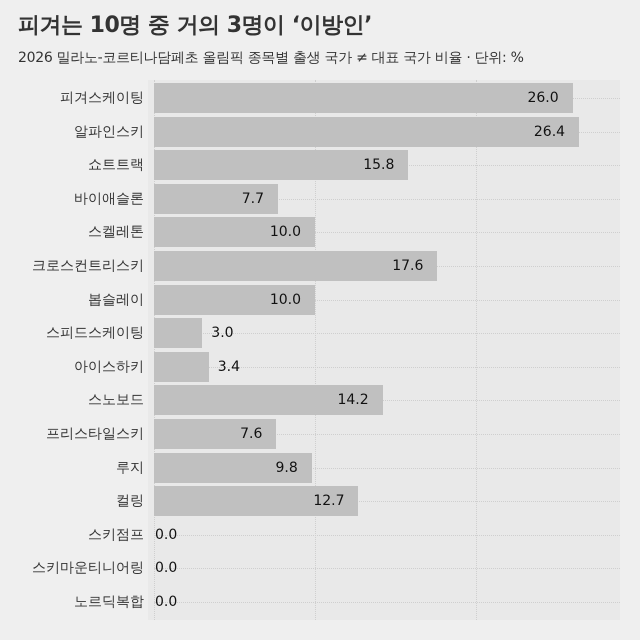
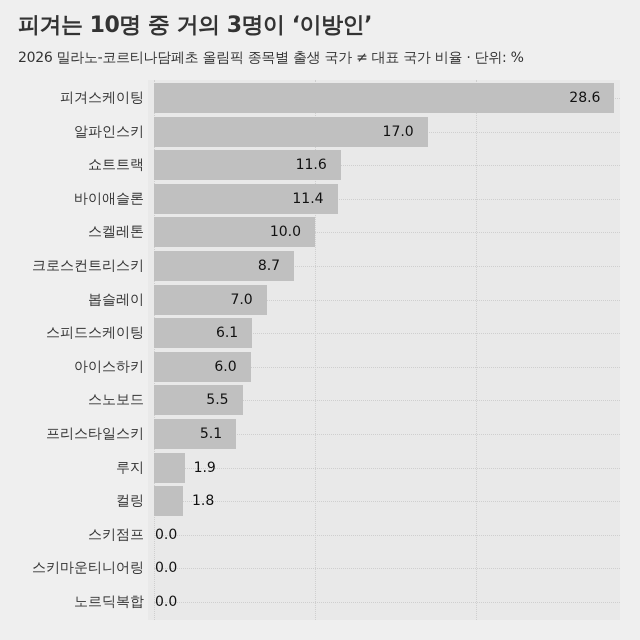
피겨스케이팅: 26.0 -> 28.6
알파인스키: 26.4 -> 17.0
쇼트트랙: 15.8 -> 11.6
바이애슬론: 7.7 -> 11.4
크로스컨트리스키: 17.6 -> 8.7
봅슬레이: 10.0 -> 7.0
스피드스케이팅: 3.0 -> 6.1
아이스하키: 3.4 -> 6.0
스노보드: 14.2 -> 5.5
프리스타일스키: 7.6 -> 5.1
루지: 9.8 -> 1.9
컬링: 12.7 -> 1.8
